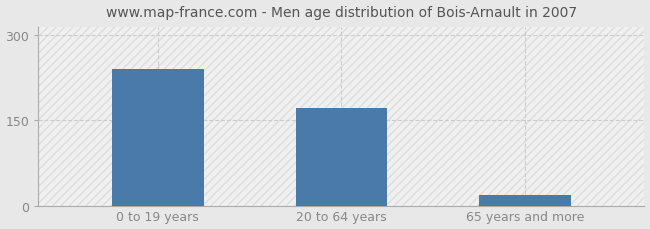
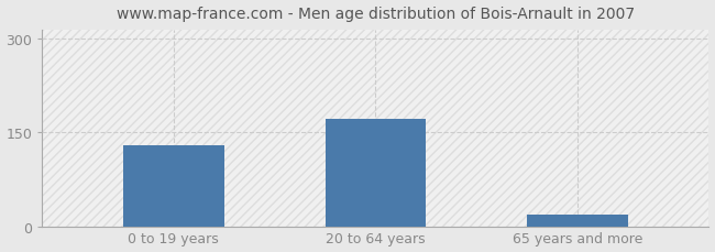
0 to 19 years: 240 -> 130
